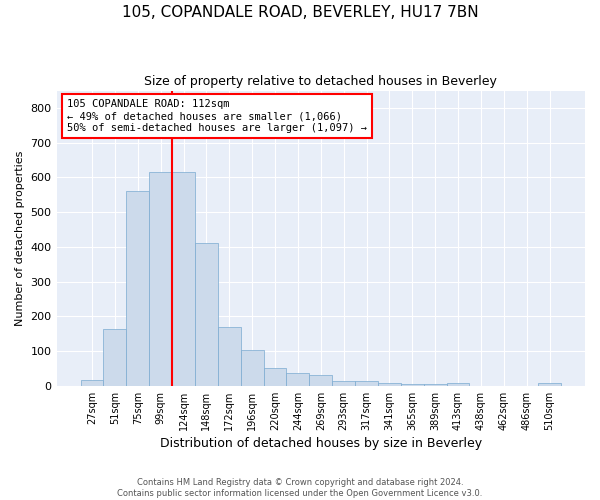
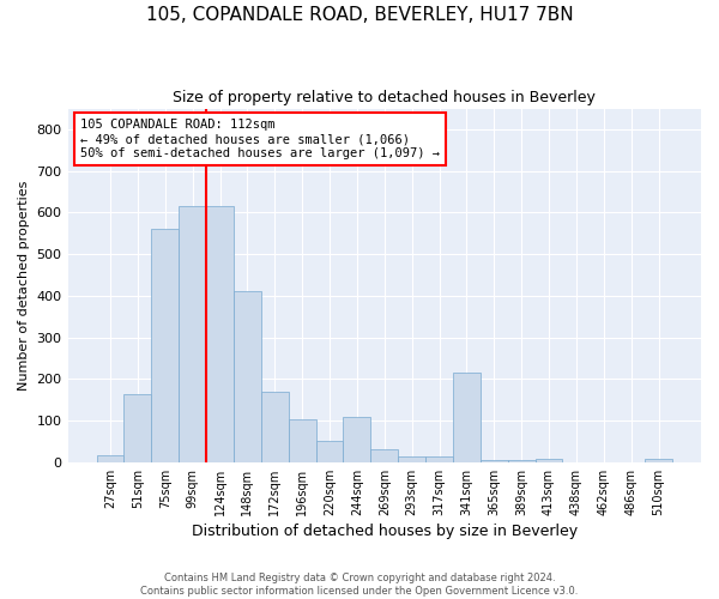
244sqm: 38 -> 110
341sqm: 9 -> 215
